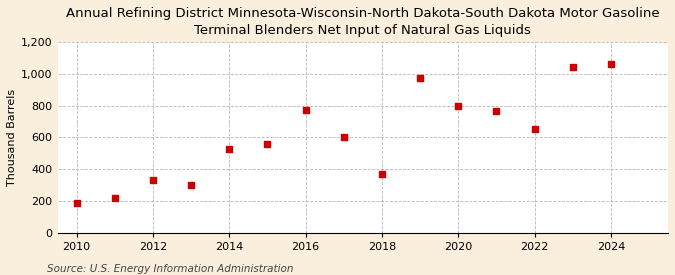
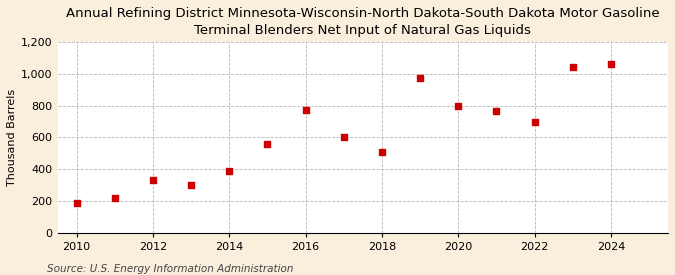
2014: 530 -> 390
2018: 370 -> 510
2022: 650 -> 700
